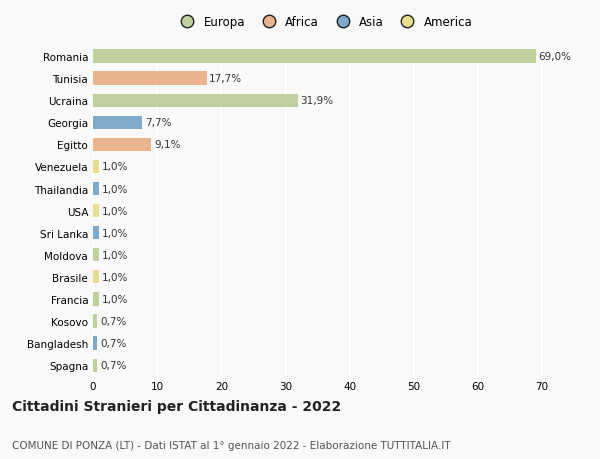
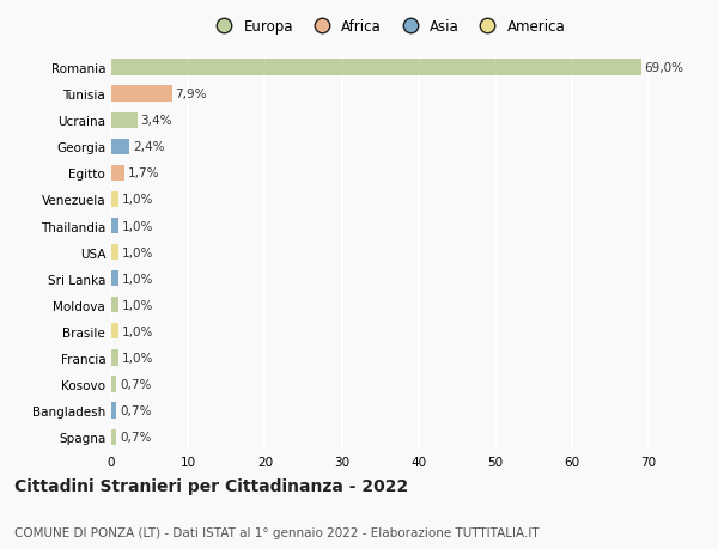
Tunisia: 17,7% -> 7,9%
Ucraina: 31,9% -> 3,4%
Georgia: 7,7% -> 2,4%
Egitto: 9,1% -> 1,7%
